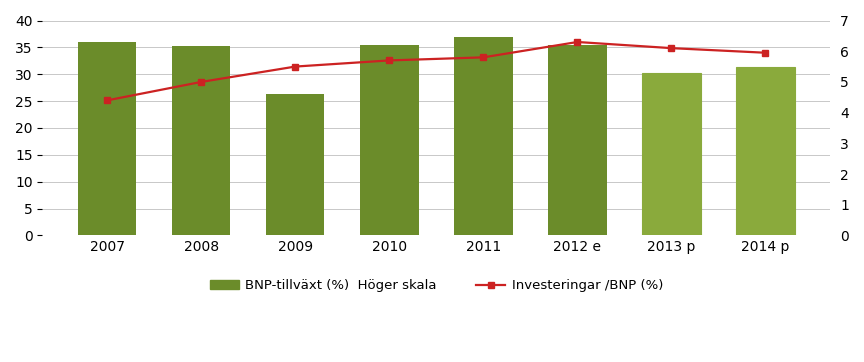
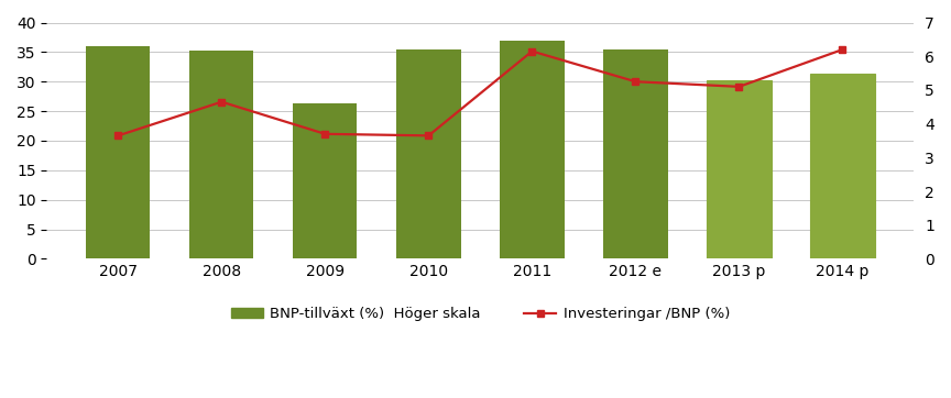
Investeringar /BNP (%)/2007: 4.40 -> 3.65
Investeringar /BNP (%)/2008: 5.00 -> 4.65
Investeringar /BNP (%)/2009: 5.50 -> 3.70
Investeringar /BNP (%)/2010: 5.70 -> 3.65
Investeringar /BNP (%)/2011: 5.80 -> 6.15
Investeringar /BNP (%)/2012 e: 6.30 -> 5.25
Investeringar /BNP (%)/2013 p: 6.10 -> 5.10
Investeringar /BNP (%)/2014 p: 5.95 -> 6.20
